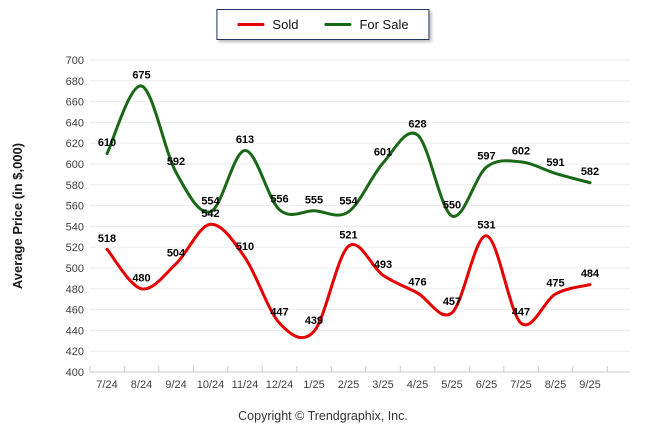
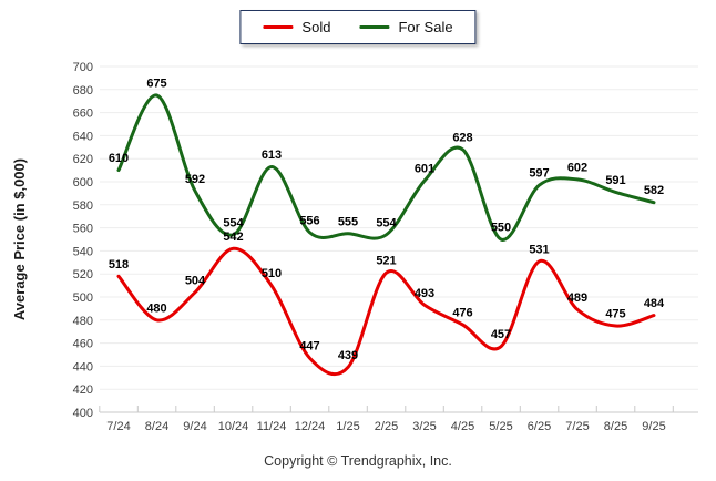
Sold/7/25: 447 -> 489
